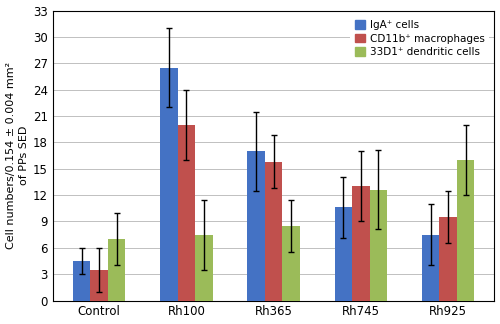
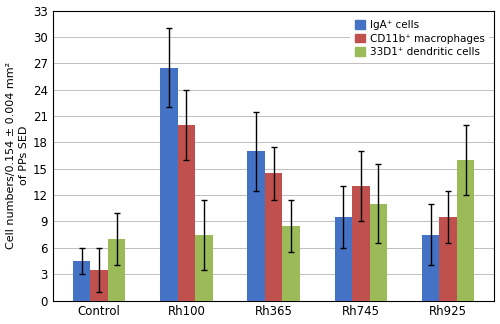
CD11b⁺ macrophages/Rh365: 15.8 -> 14.5
IgA⁺ cells/Rh745: 10.6 -> 9.5
33D1⁺ dendritic cells/Rh745: 12.6 -> 11.0
